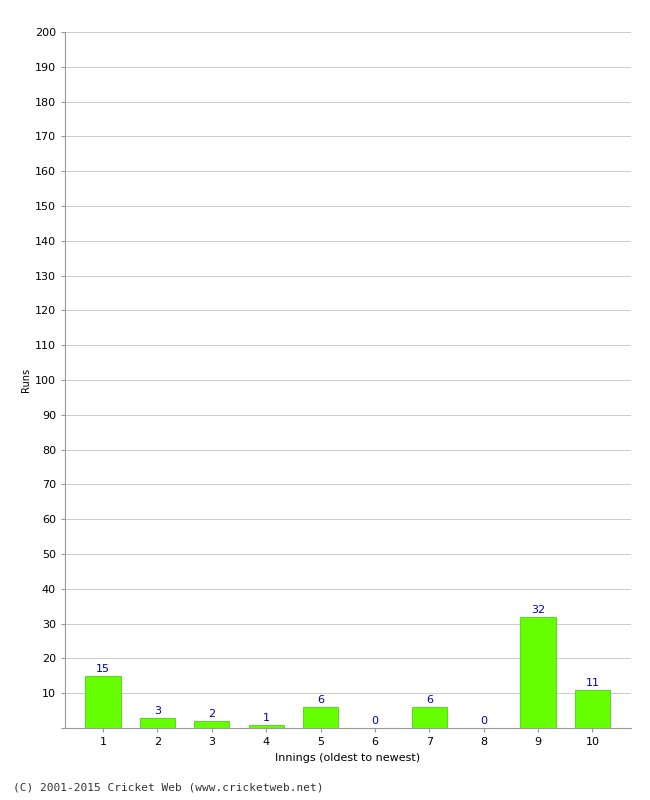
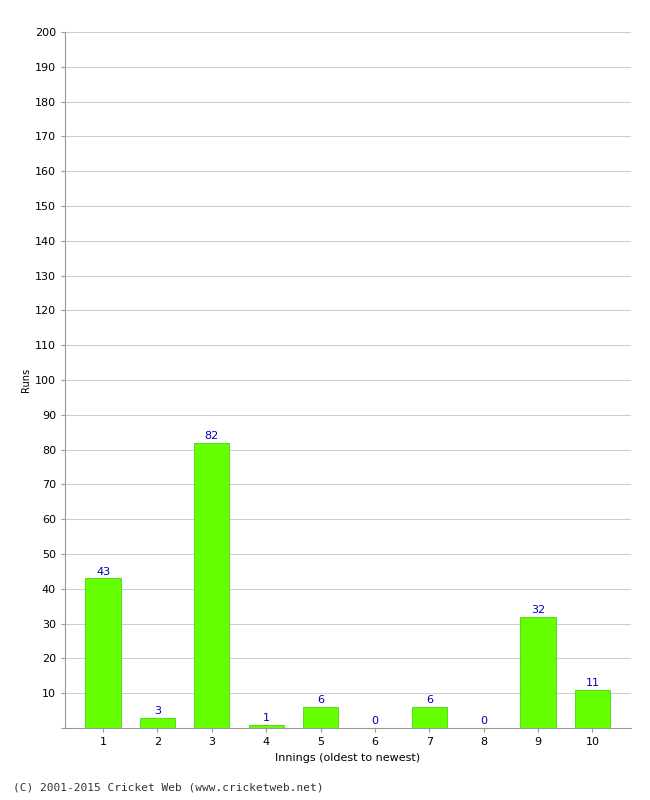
1: 15 -> 43
3: 2 -> 82
